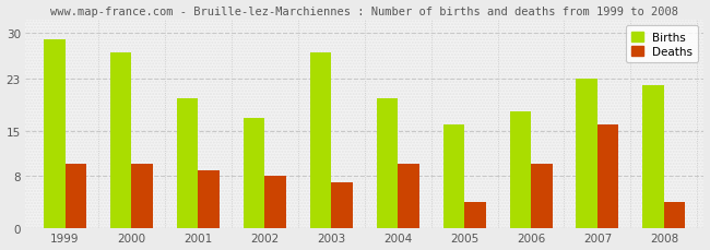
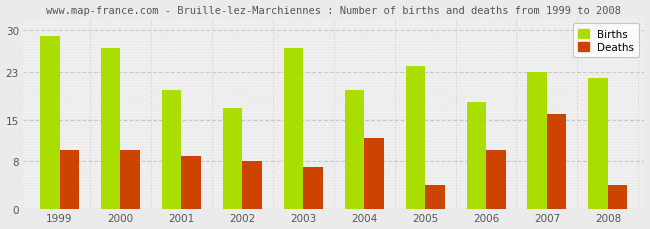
Deaths/2004: 10 -> 12
Births/2005: 16 -> 24
